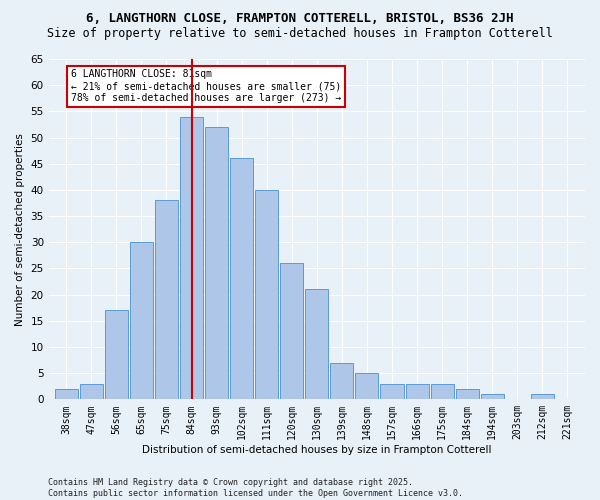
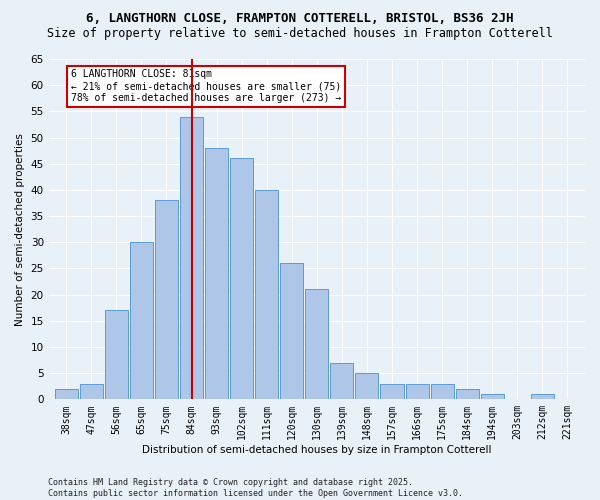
93sqm: 52 -> 48
